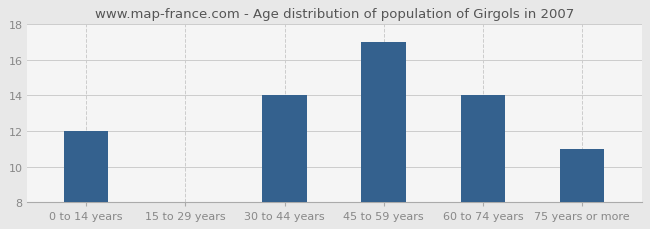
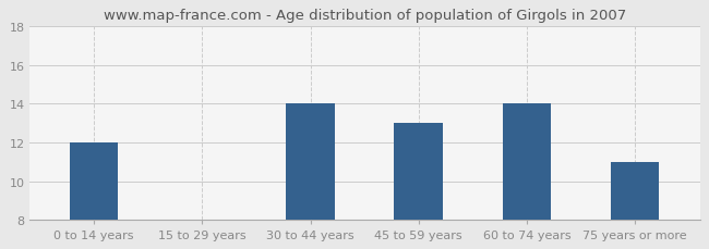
45 to 59 years: 17 -> 13
